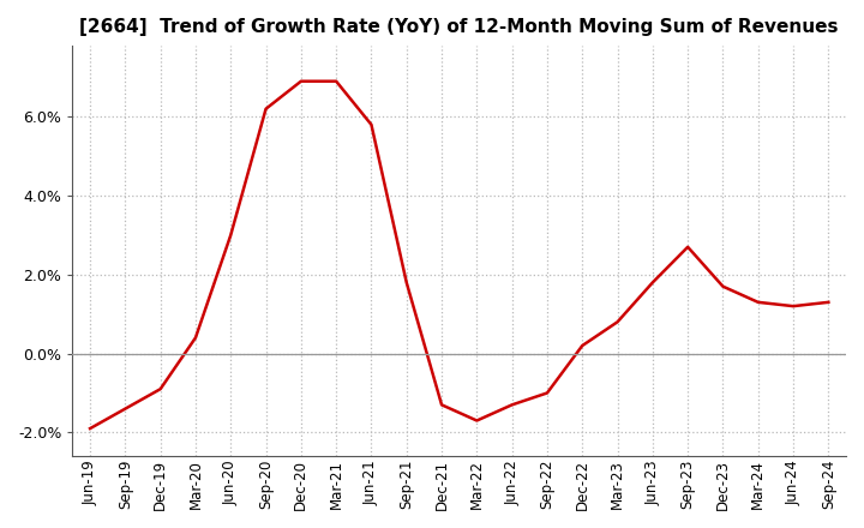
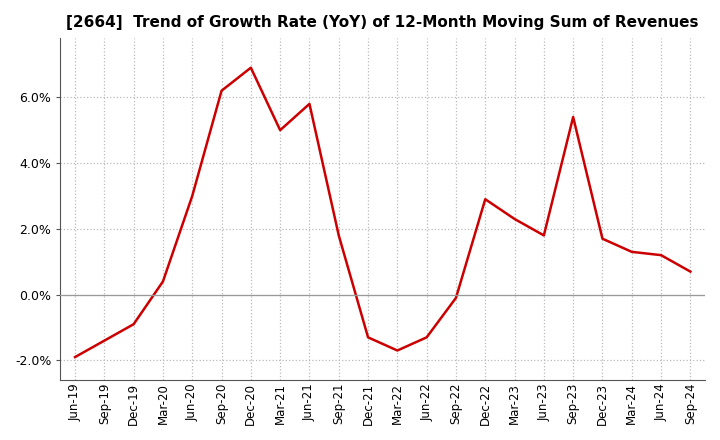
Mar-21: 6.9% -> 5.0%
Sep-22: -1.0% -> -0.1%
Dec-22: 0.2% -> 2.9%
Mar-23: 0.8% -> 2.3%
Sep-23: 2.7% -> 5.4%
Sep-24: 1.3% -> 0.7%
